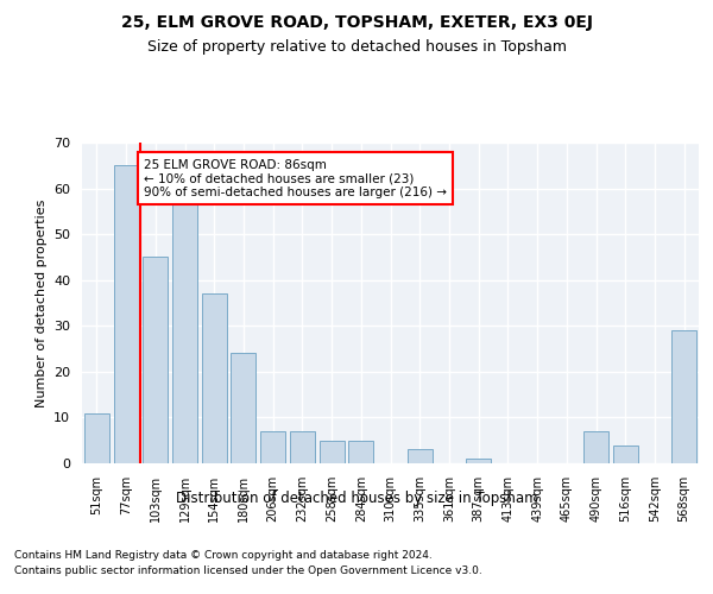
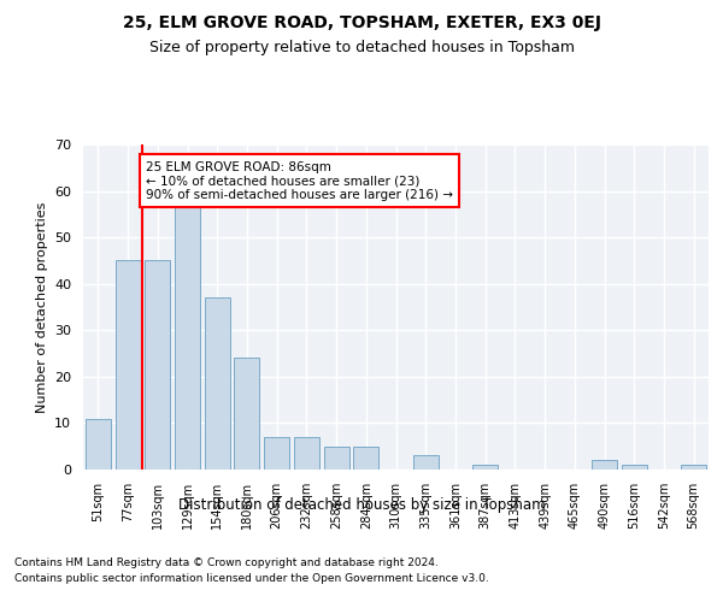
77sqm: 65 -> 45
490sqm: 7 -> 2
516sqm: 4 -> 1
568sqm: 29 -> 1
